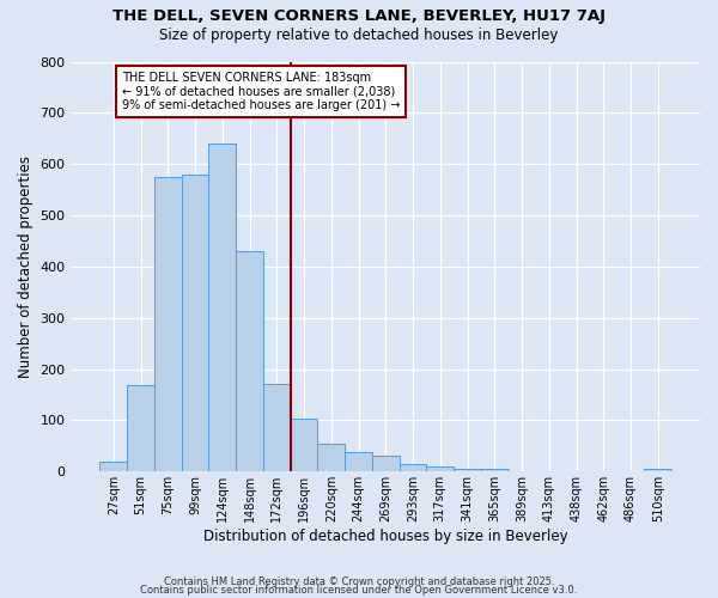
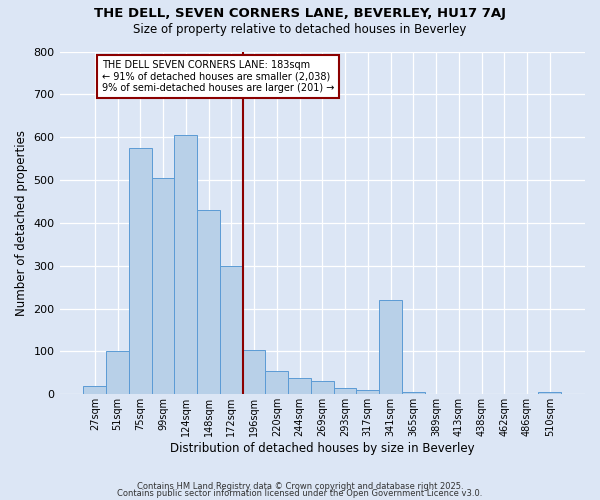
51sqm: 168 -> 100
99sqm: 580 -> 505
124sqm: 640 -> 605
172sqm: 170 -> 300
341sqm: 6 -> 220
